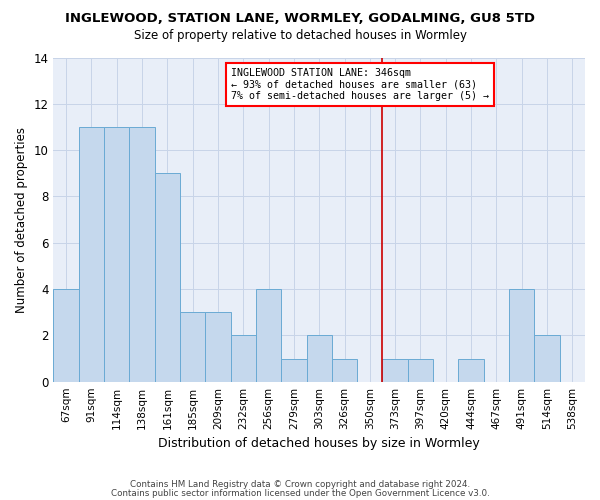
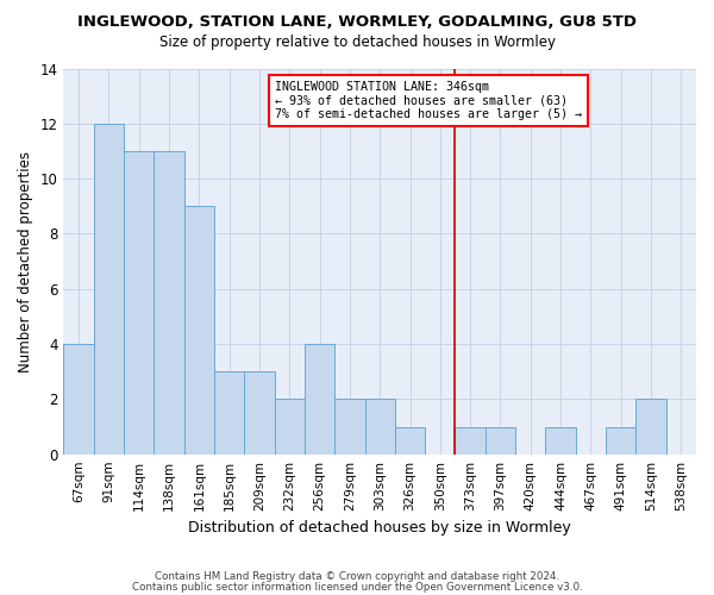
91sqm: 11 -> 12
279sqm: 1 -> 2
491sqm: 4 -> 1
